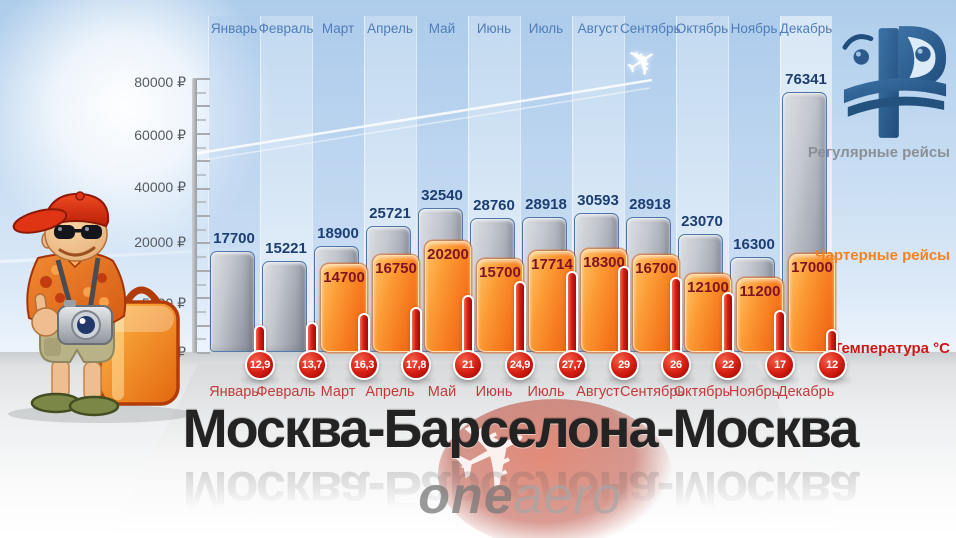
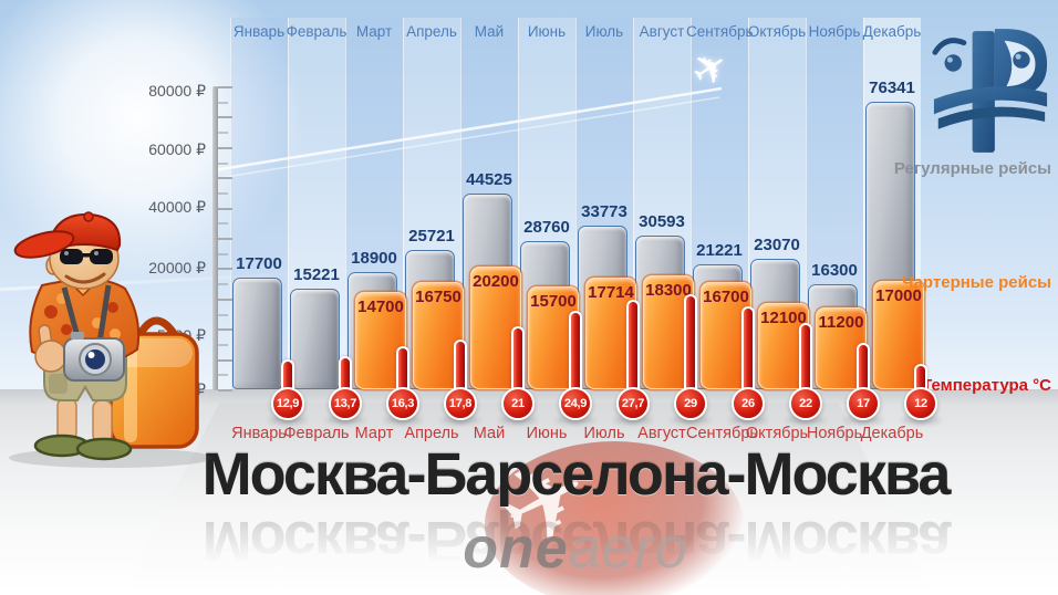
Регулярные рейсы/Май: 32540 -> 44525
Регулярные рейсы/Июль: 28918 -> 33773
Регулярные рейсы/Сентябрь: 28918 -> 21221
